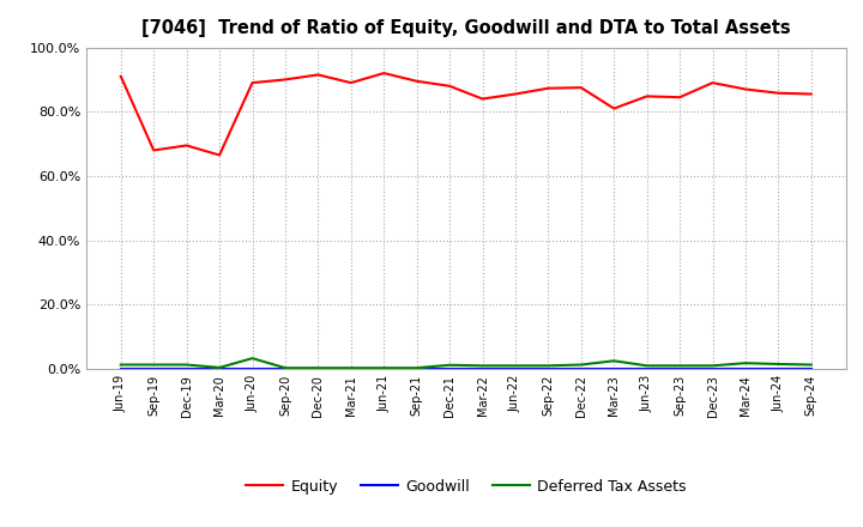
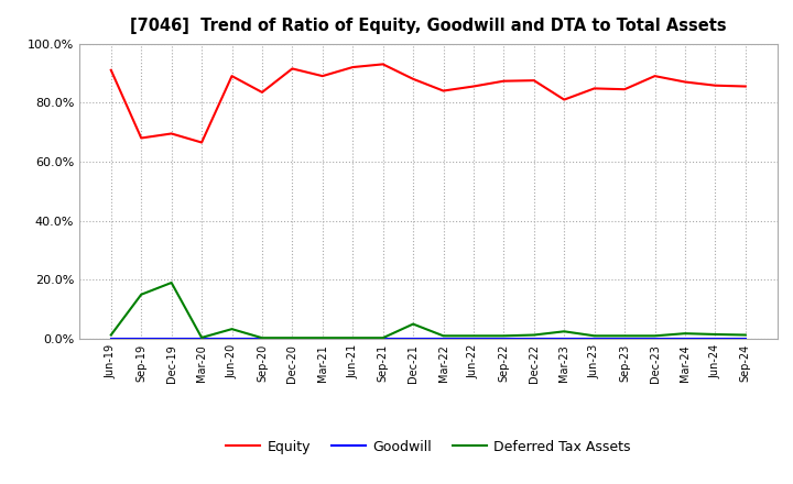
Deferred Tax Assets/Sep-19: 1.3% -> 15.0%
Deferred Tax Assets/Dec-19: 1.3% -> 19.0%
Equity/Sep-20: 90.0% -> 83.5%
Equity/Sep-21: 89.5% -> 93.0%
Deferred Tax Assets/Dec-21: 1.2% -> 5.0%
